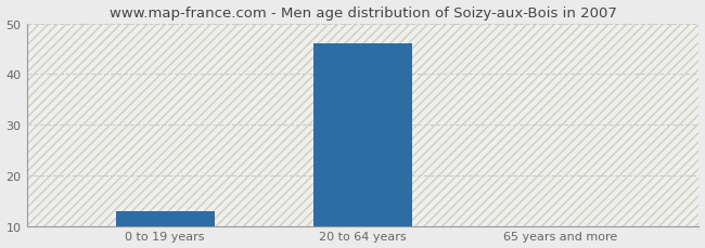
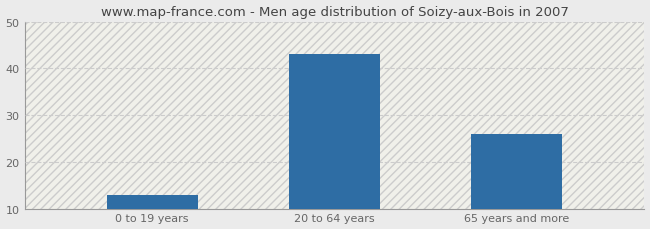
20 to 64 years: 46 -> 43
65 years and more: 10 -> 26
